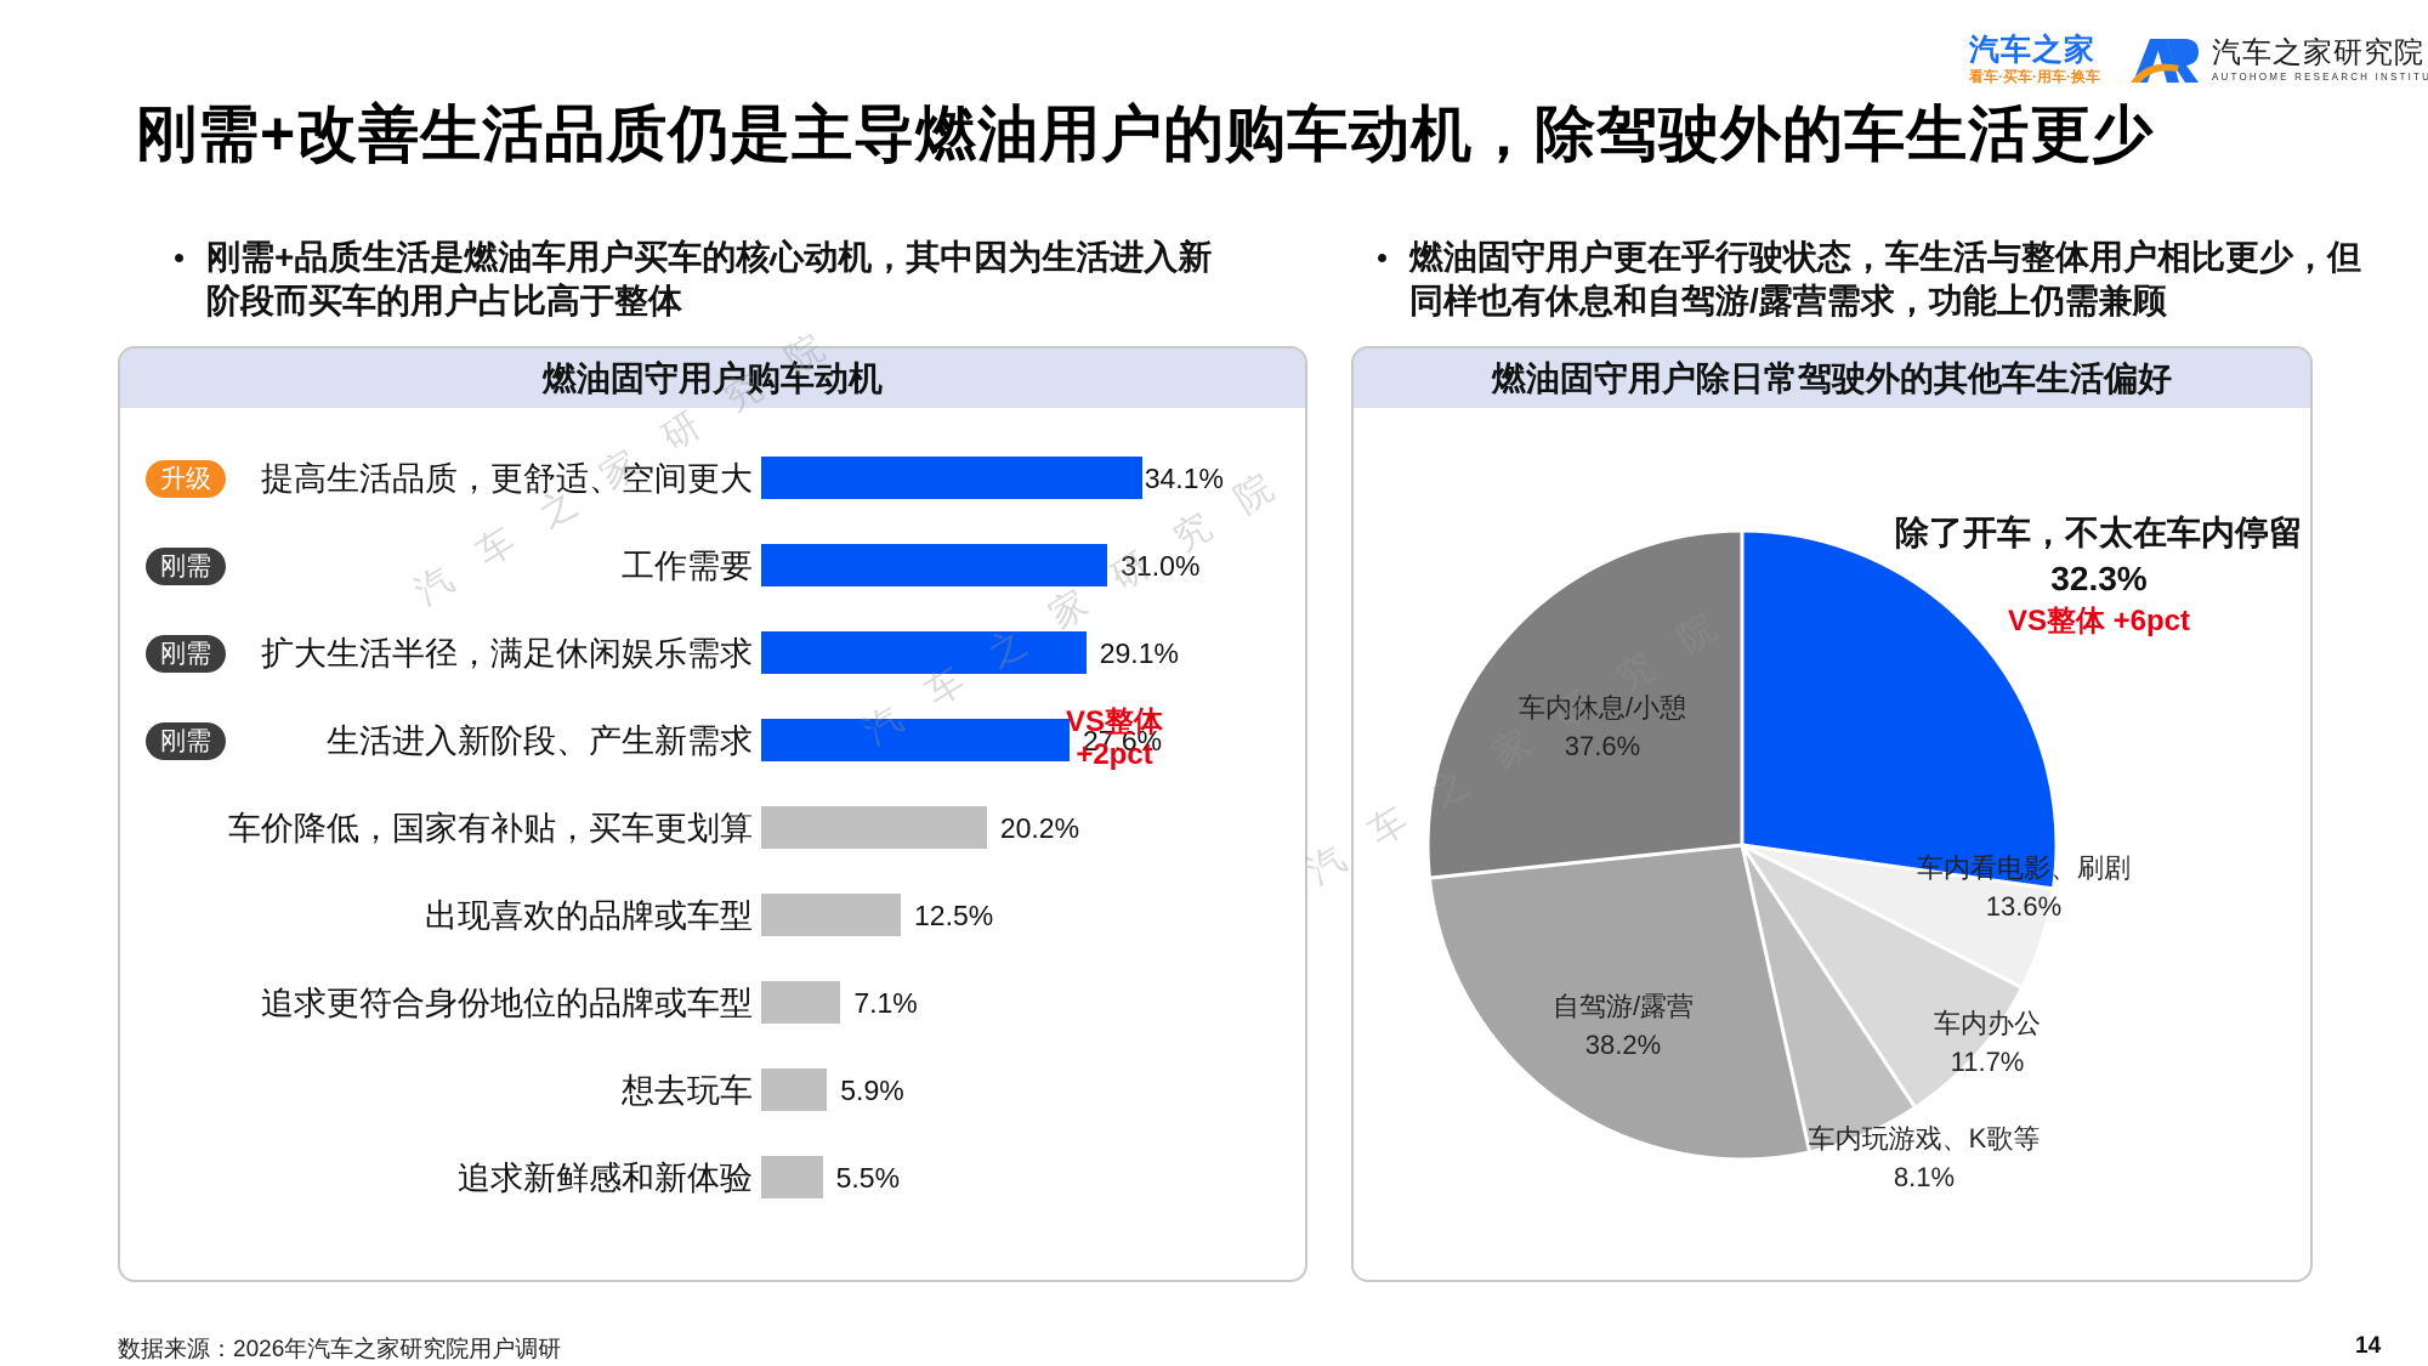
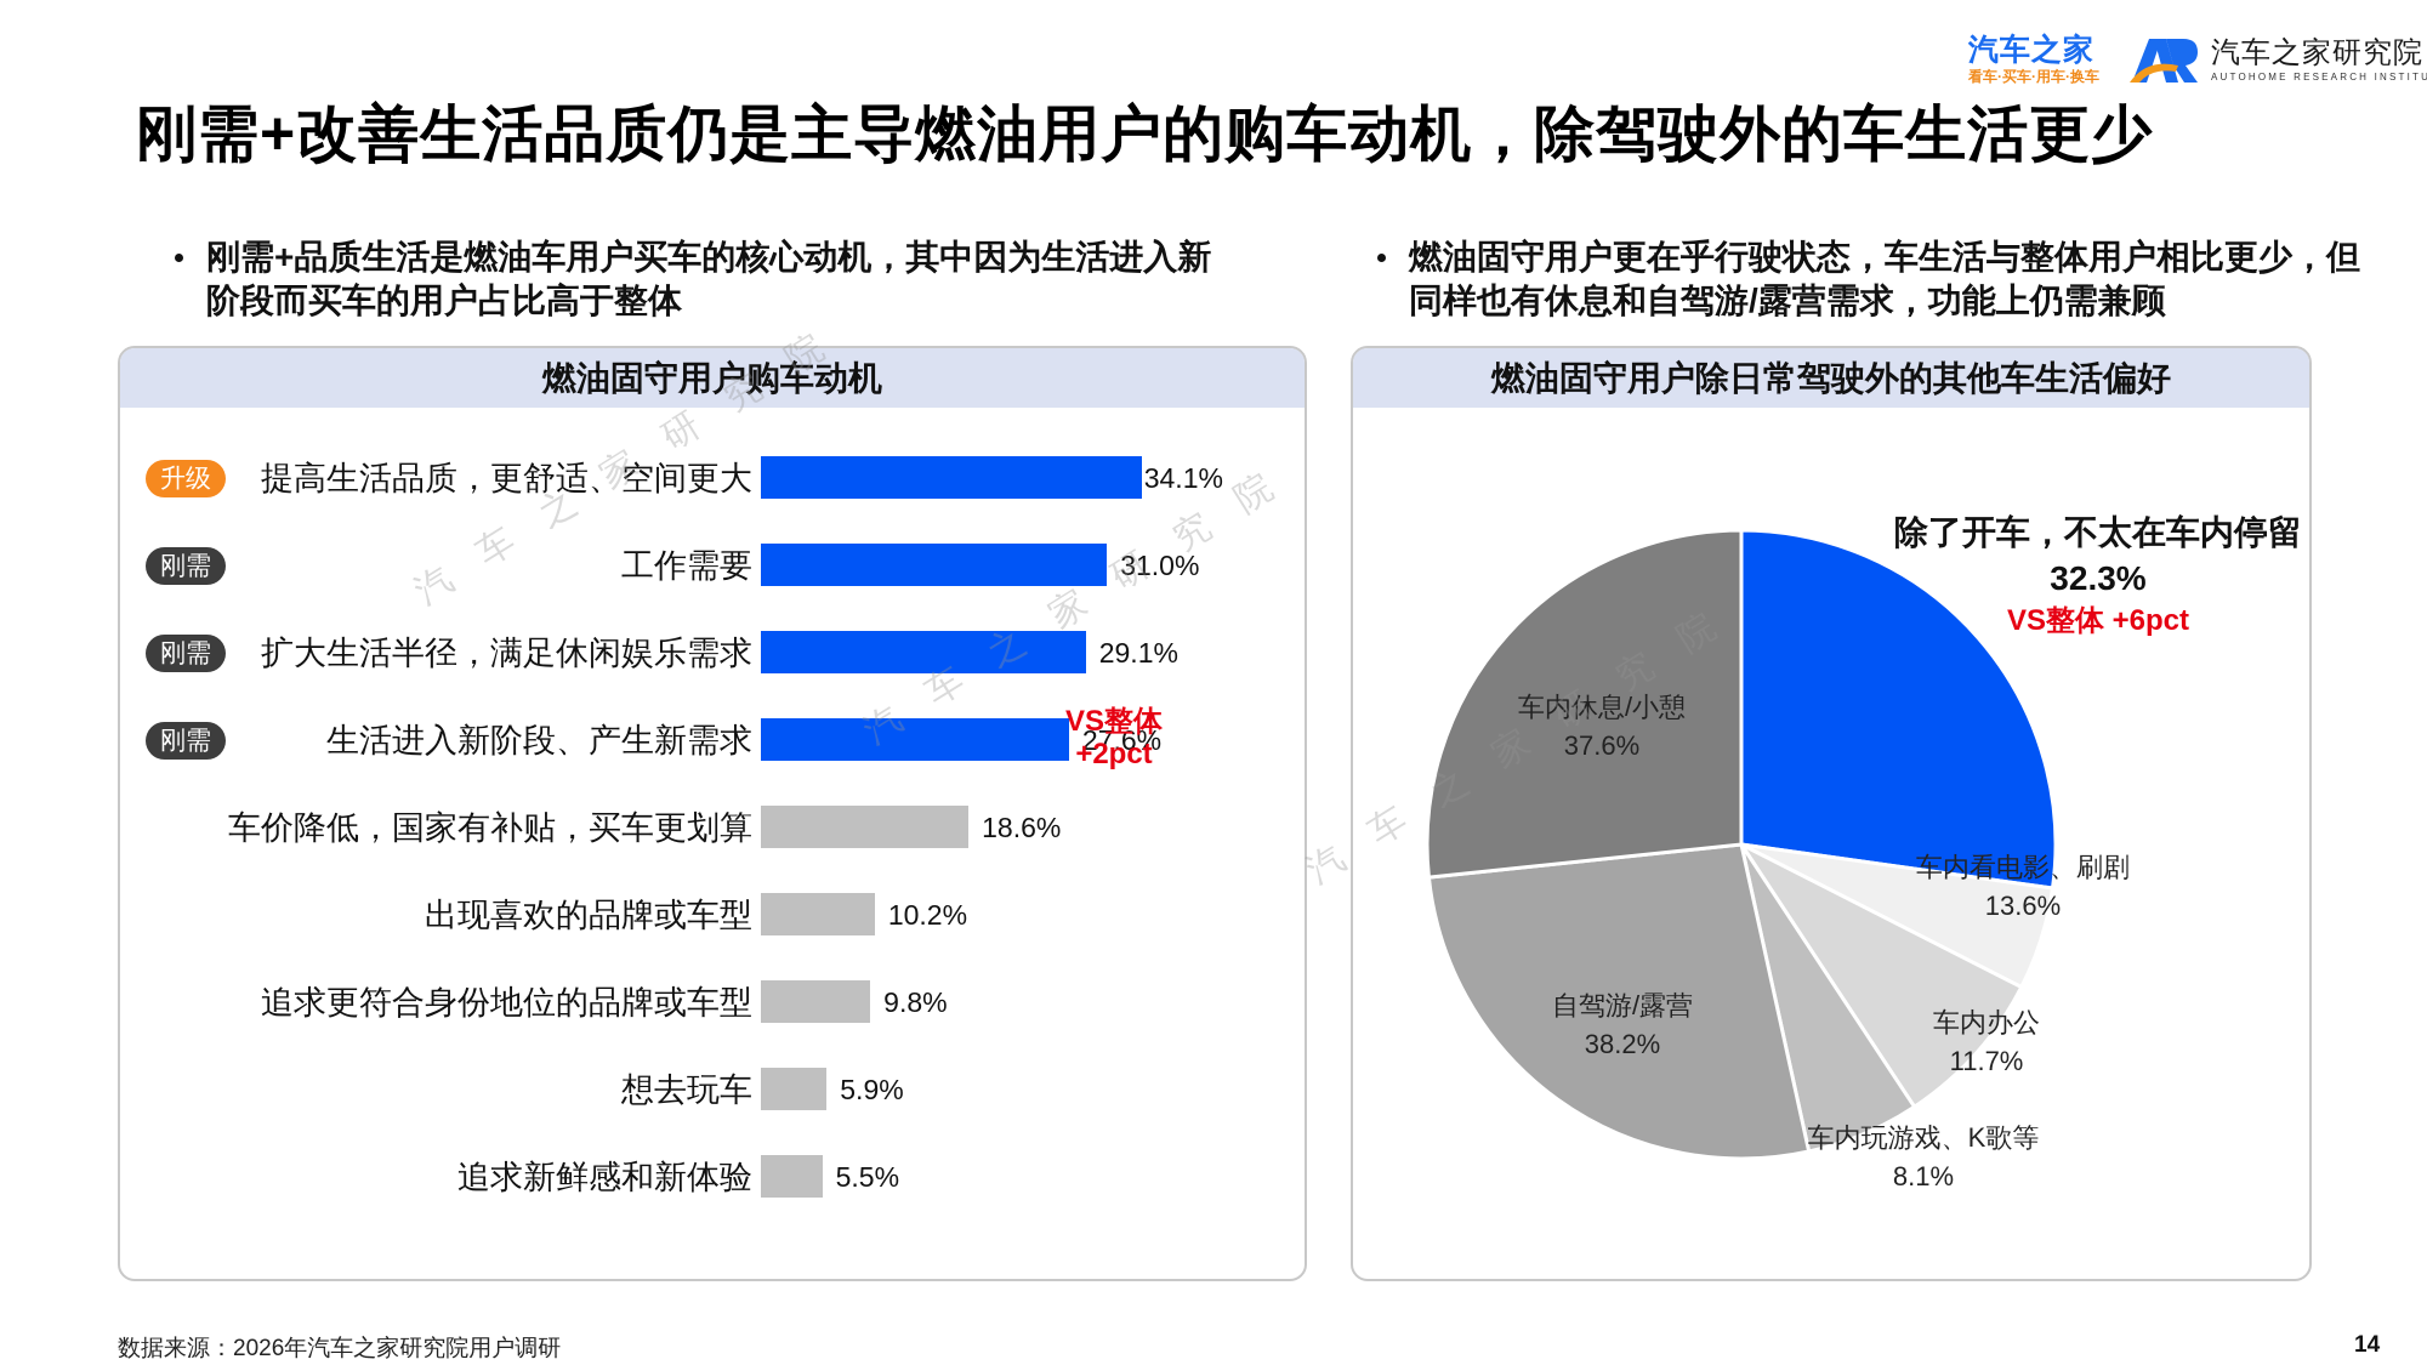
燃油固守用户购车动机/车价降低，国家有补贴，买车更划算: 20.2% -> 18.6%
燃油固守用户购车动机/出现喜欢的品牌或车型: 12.5% -> 10.2%
燃油固守用户购车动机/追求更符合身份地位的品牌或车型: 7.1% -> 9.8%
